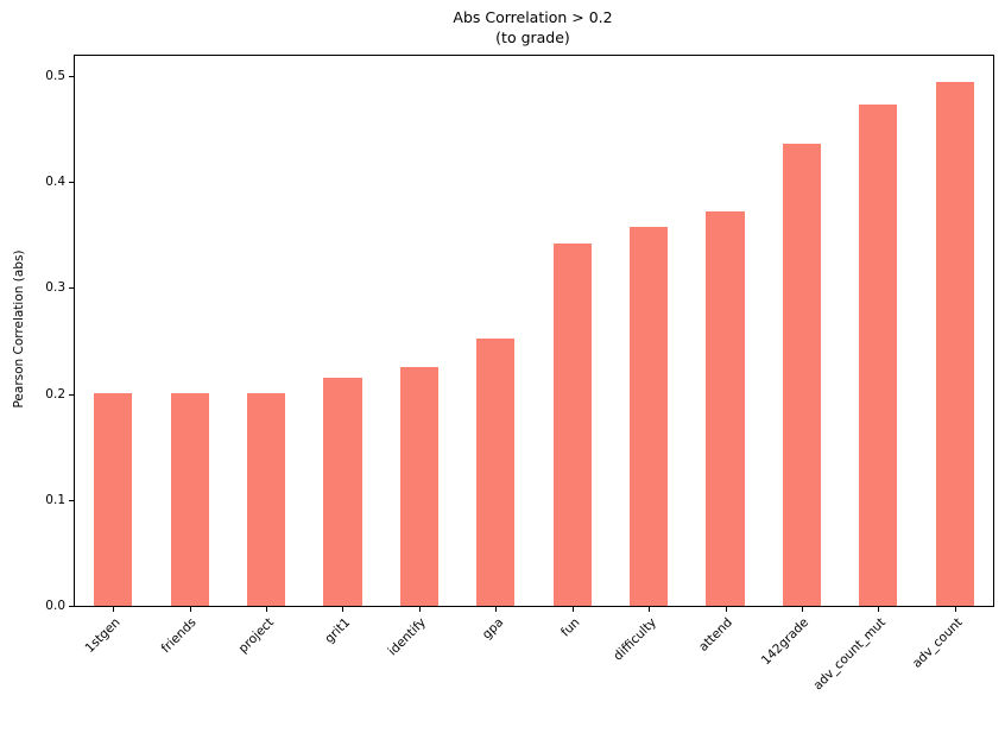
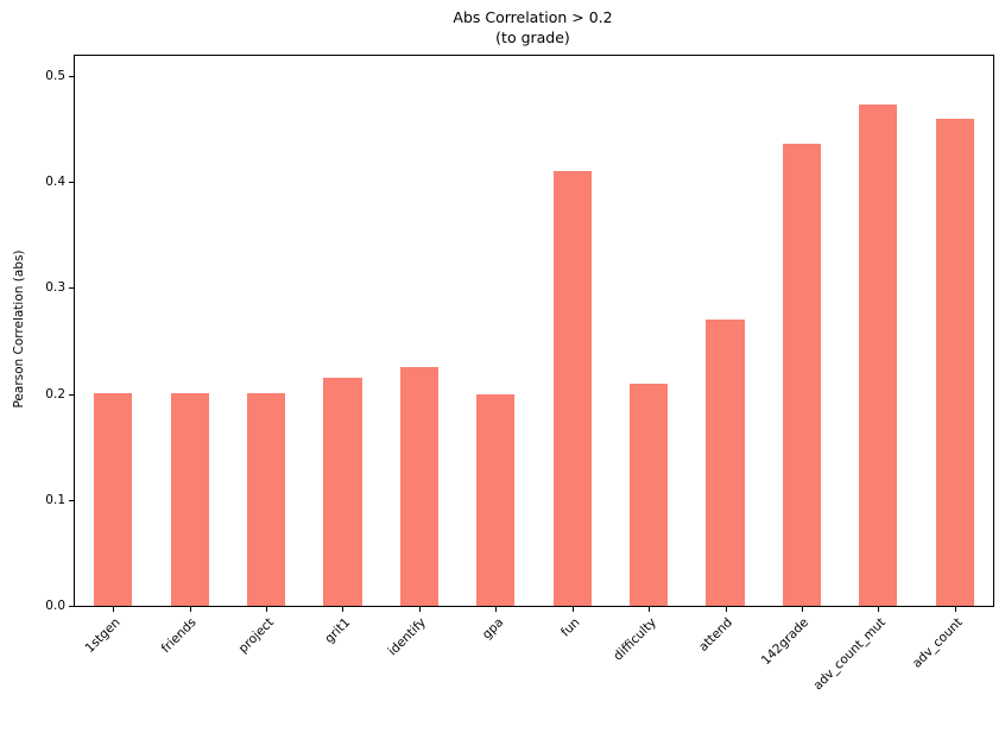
gpa: 0.25 -> 0.20
fun: 0.34 -> 0.41
difficulty: 0.36 -> 0.21
attend: 0.37 -> 0.27
adv_count: 0.49 -> 0.46
